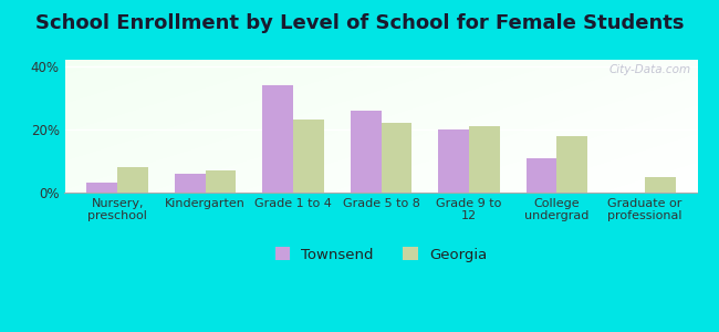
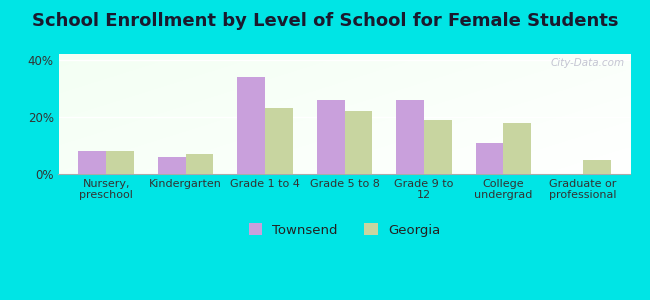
Townsend/Nursery, preschool: 3% -> 8%
Townsend/Grade 9 to 12: 20% -> 26%
Georgia/Grade 9 to 12: 21% -> 19%
